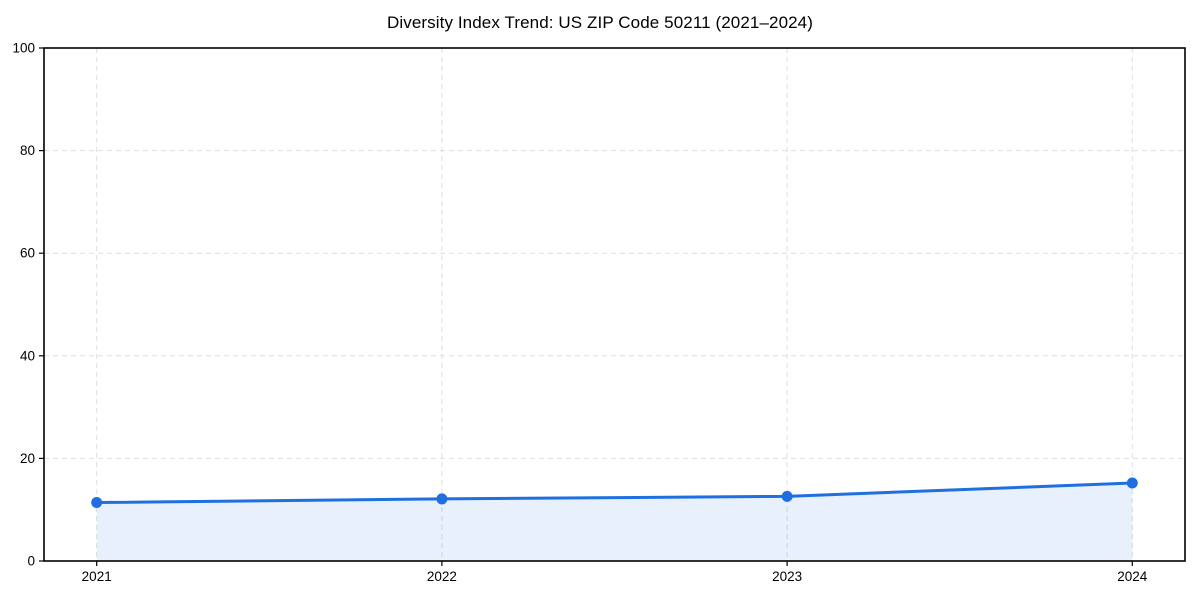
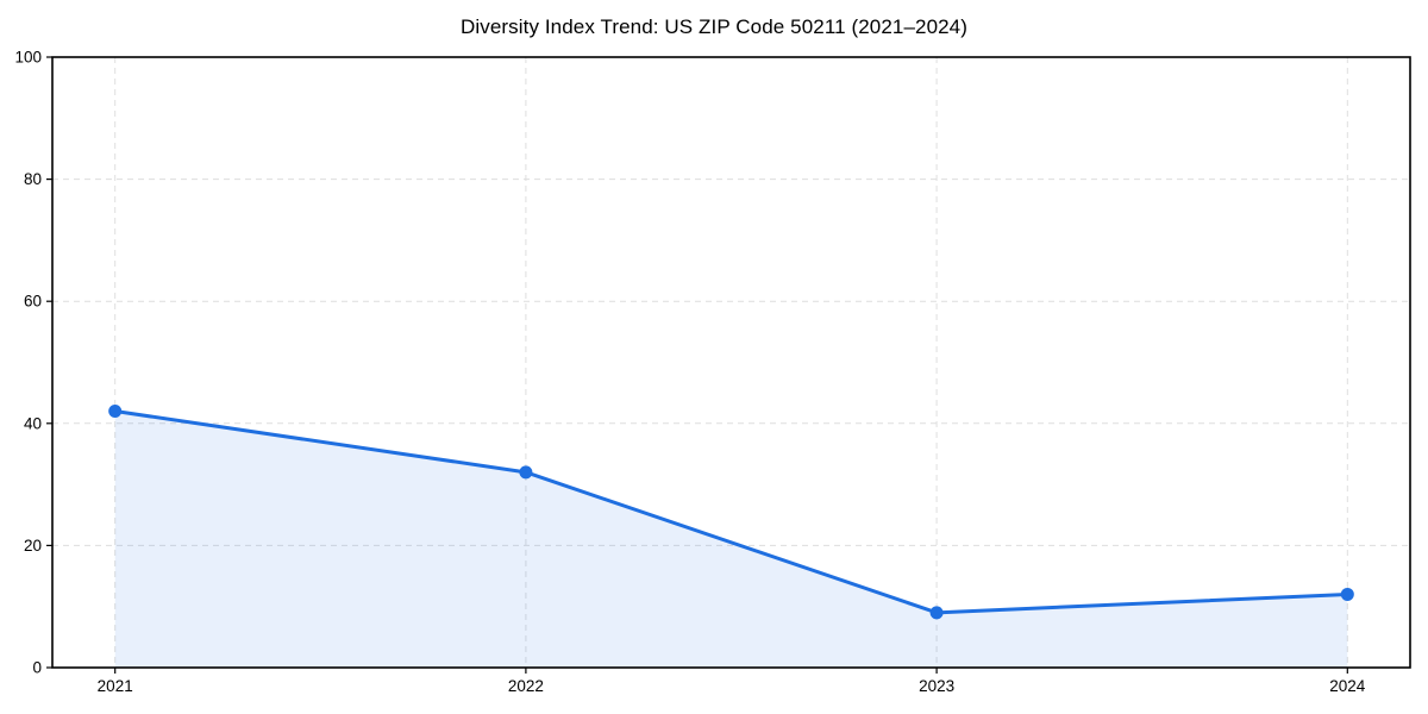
2021: 11 -> 42
2022: 12 -> 32
2023: 13 -> 9
2024: 15 -> 12
